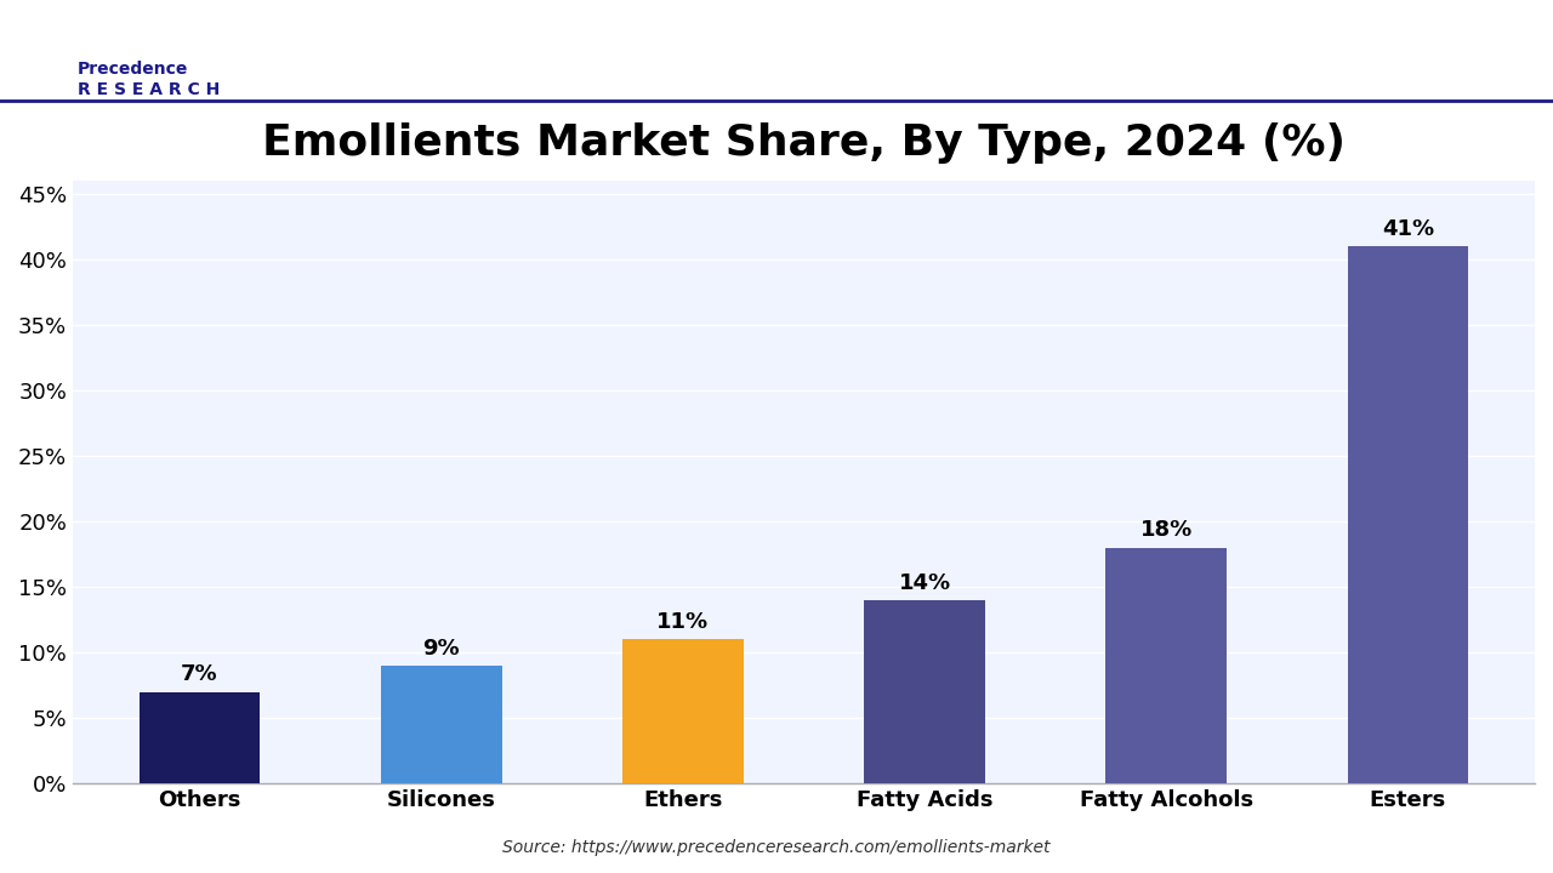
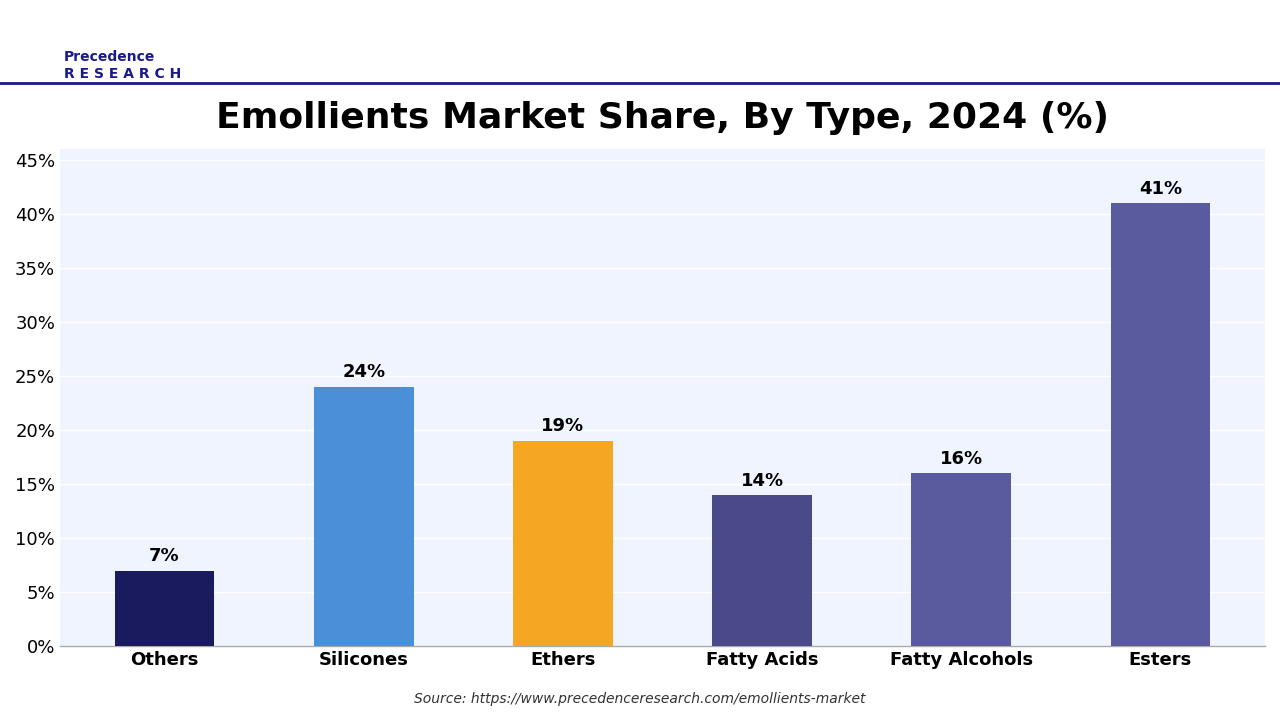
Silicones: 9% -> 24%
Ethers: 11% -> 19%
Fatty Alcohols: 18% -> 16%
